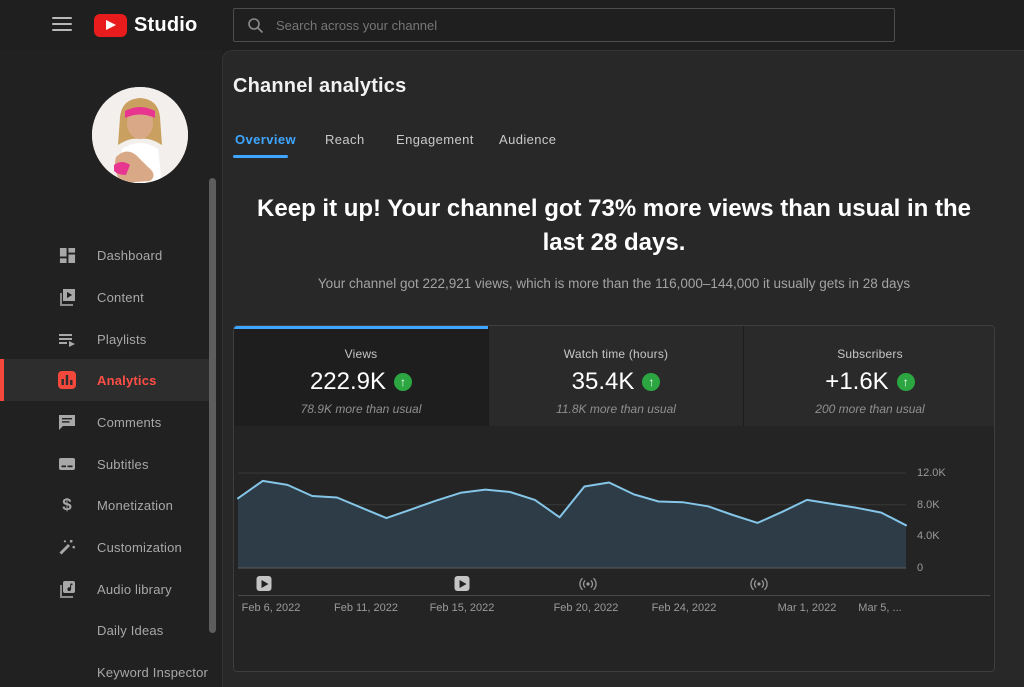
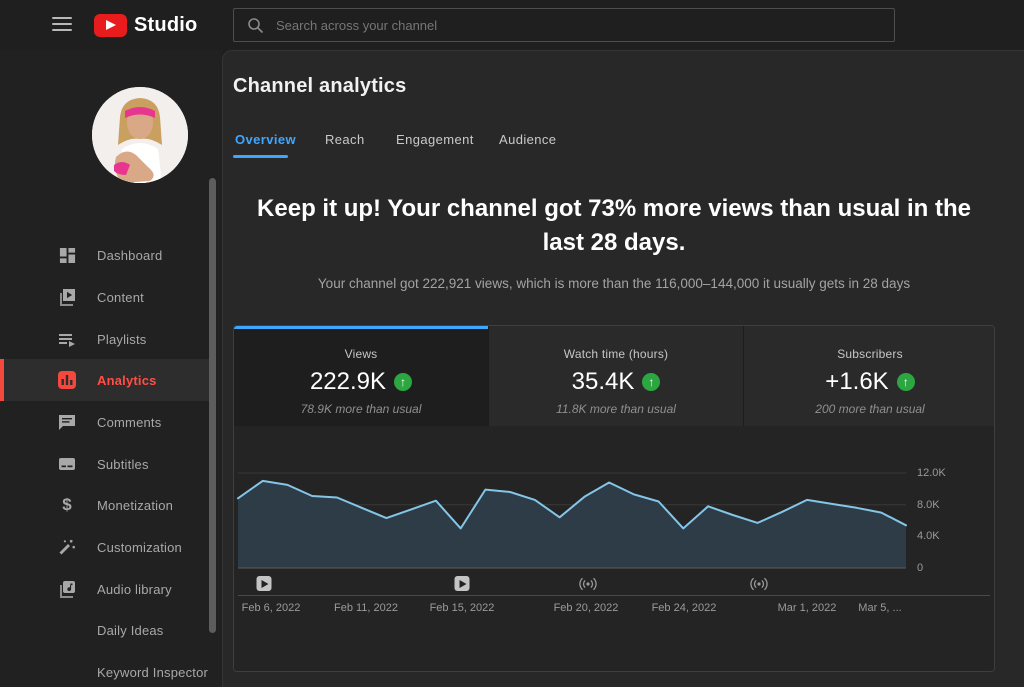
Feb 15, 2022: 10K -> 5K
Feb 20, 2022: 10K -> 9K
Feb 24, 2022: 8K -> 5K
